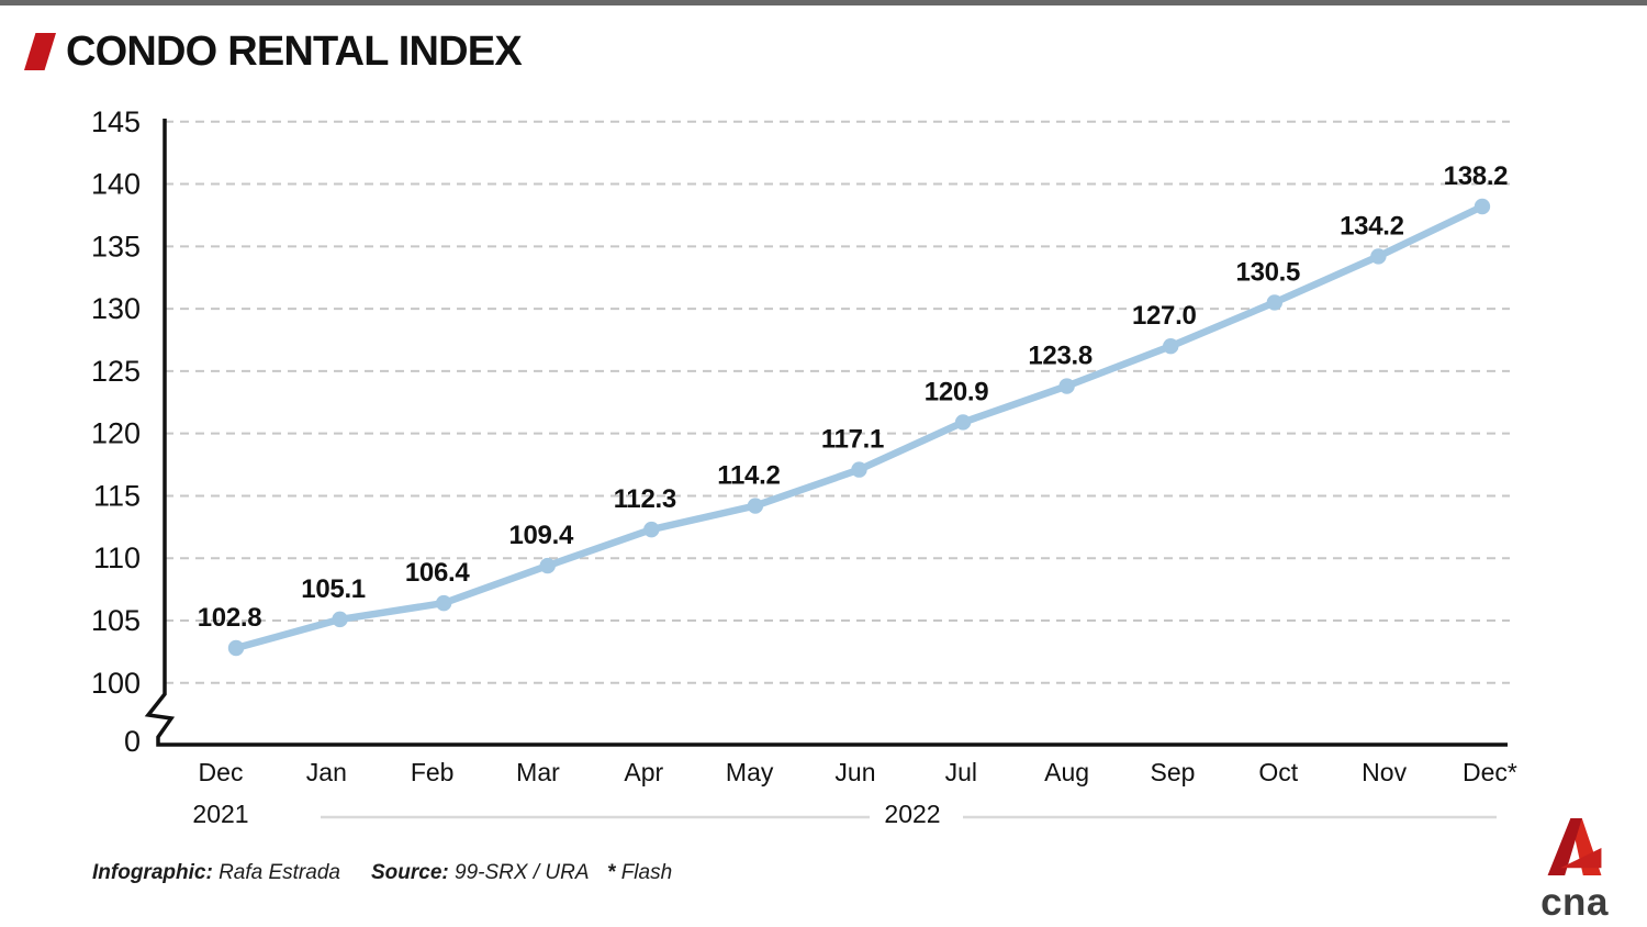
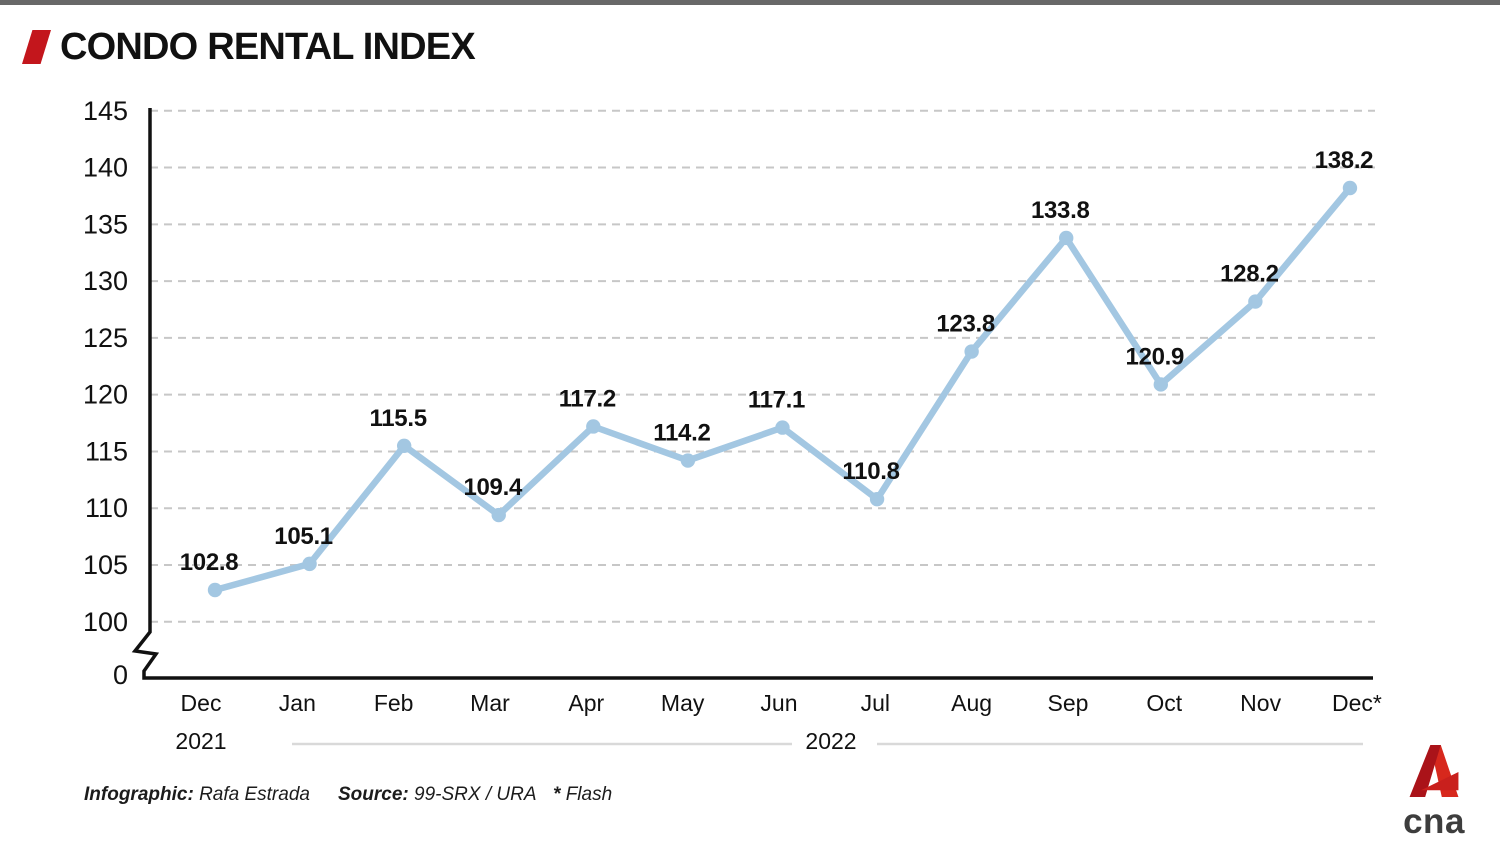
Feb: 106.4 -> 115.5
Apr: 112.3 -> 117.2
Jul: 120.9 -> 110.8
Sep: 127.0 -> 133.8
Oct: 130.5 -> 120.9
Nov: 134.2 -> 128.2
